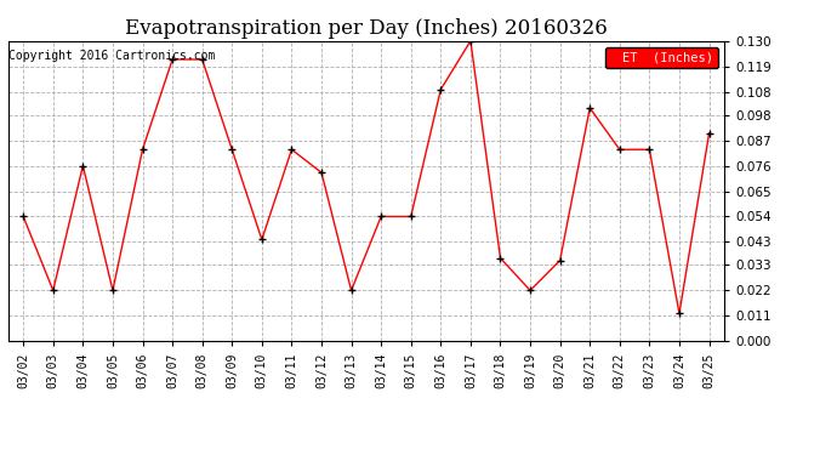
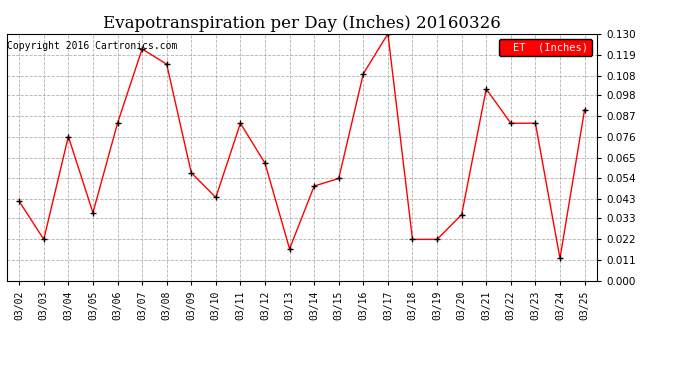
03/02: 0.054 -> 0.042
03/05: 0.022 -> 0.036
03/08: 0.122 -> 0.114
03/09: 0.083 -> 0.057
03/12: 0.073 -> 0.062
03/13: 0.022 -> 0.017
03/14: 0.054 -> 0.050
03/18: 0.036 -> 0.022
